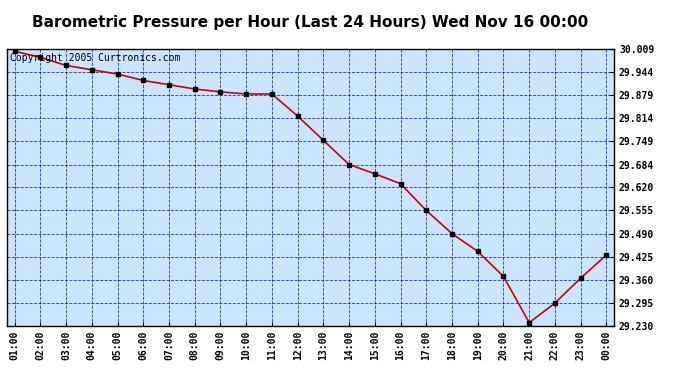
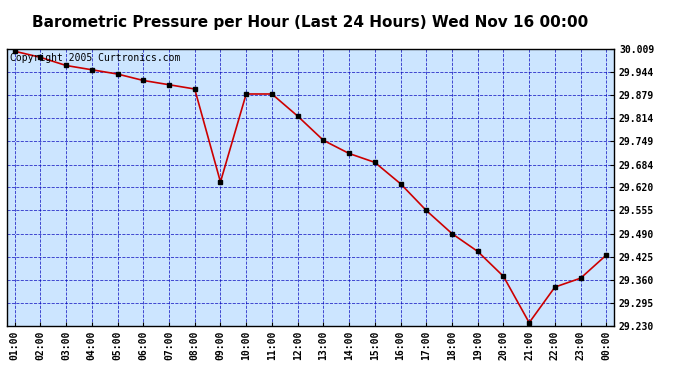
09:00: 29.888 -> 29.635
14:00: 29.684 -> 29.715
15:00: 29.658 -> 29.690
22:00: 29.295 -> 29.340
